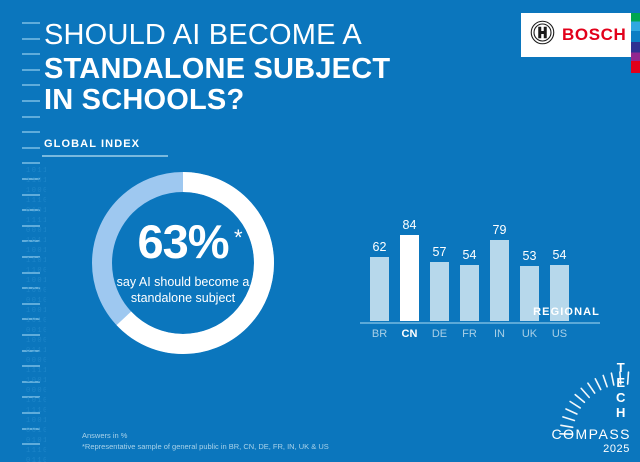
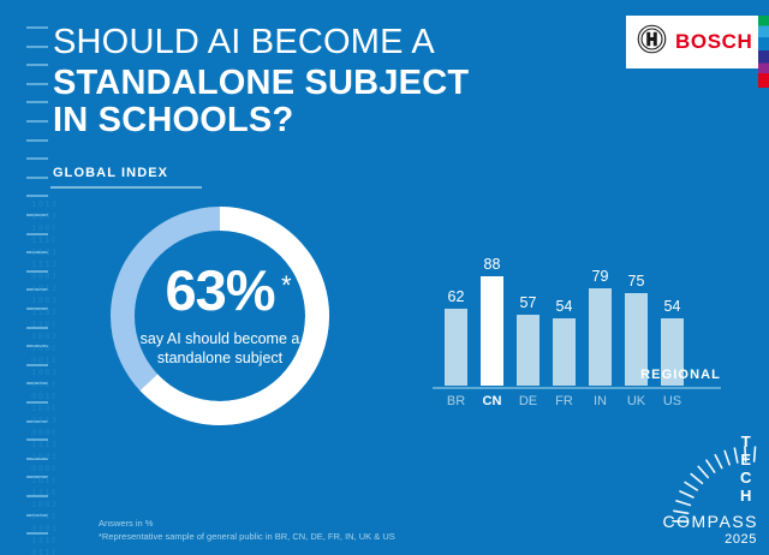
REGIONAL/CN: 84 -> 88
REGIONAL/UK: 53 -> 75
